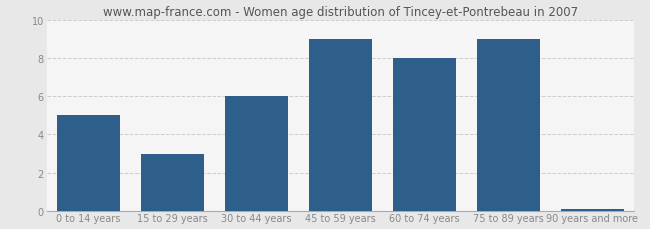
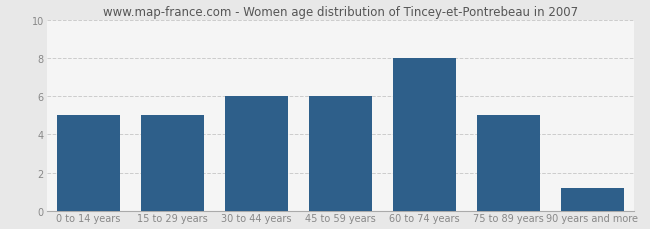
15 to 29 years: 3.0 -> 5.0
45 to 59 years: 9.0 -> 6.0
75 to 89 years: 9.0 -> 5.0
90 years and more: 0.1 -> 1.2
